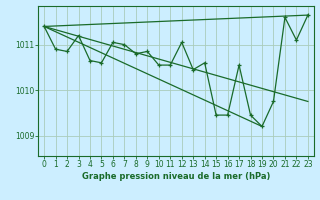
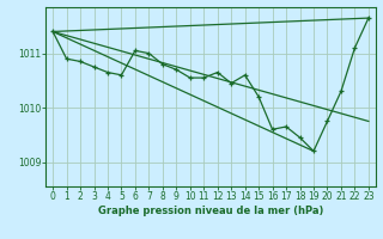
3: 1011.20 -> 1010.75
9: 1010.85 -> 1010.70
12: 1011.05 -> 1010.65
15: 1009.45 -> 1010.20
16: 1009.45 -> 1009.60
17: 1010.55 -> 1009.65
21: 1011.60 -> 1010.30
